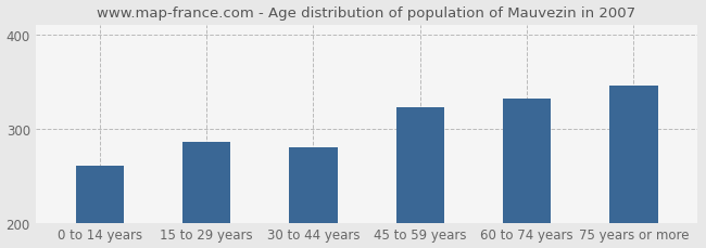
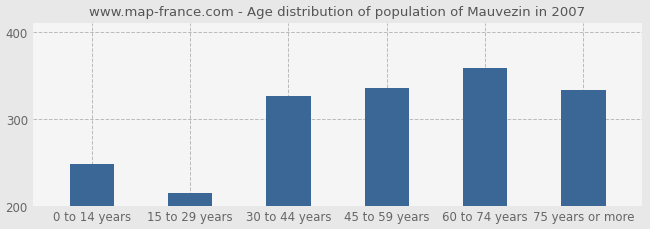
0 to 14 years: 260 -> 248
15 to 29 years: 286 -> 215
30 to 44 years: 280 -> 326
45 to 59 years: 322 -> 335
60 to 74 years: 332 -> 358
75 years or more: 346 -> 333
